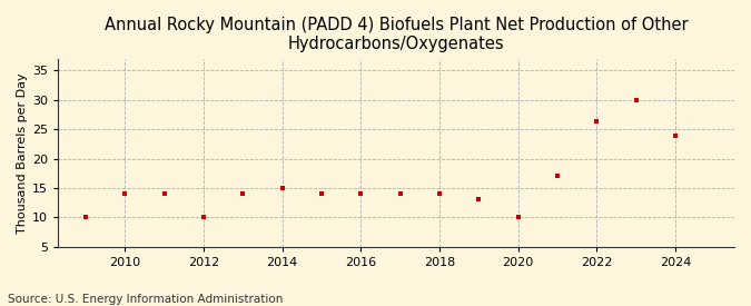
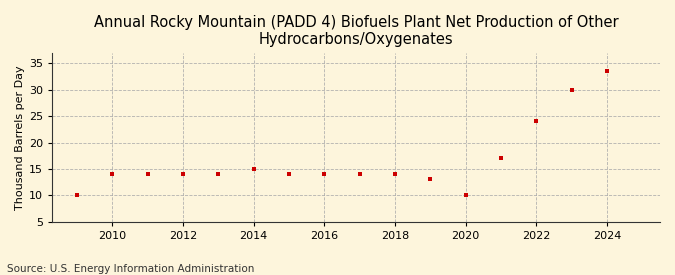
2012: 10.0 -> 14.0
2022: 26.4 -> 24.0
2024: 23.8 -> 33.5
